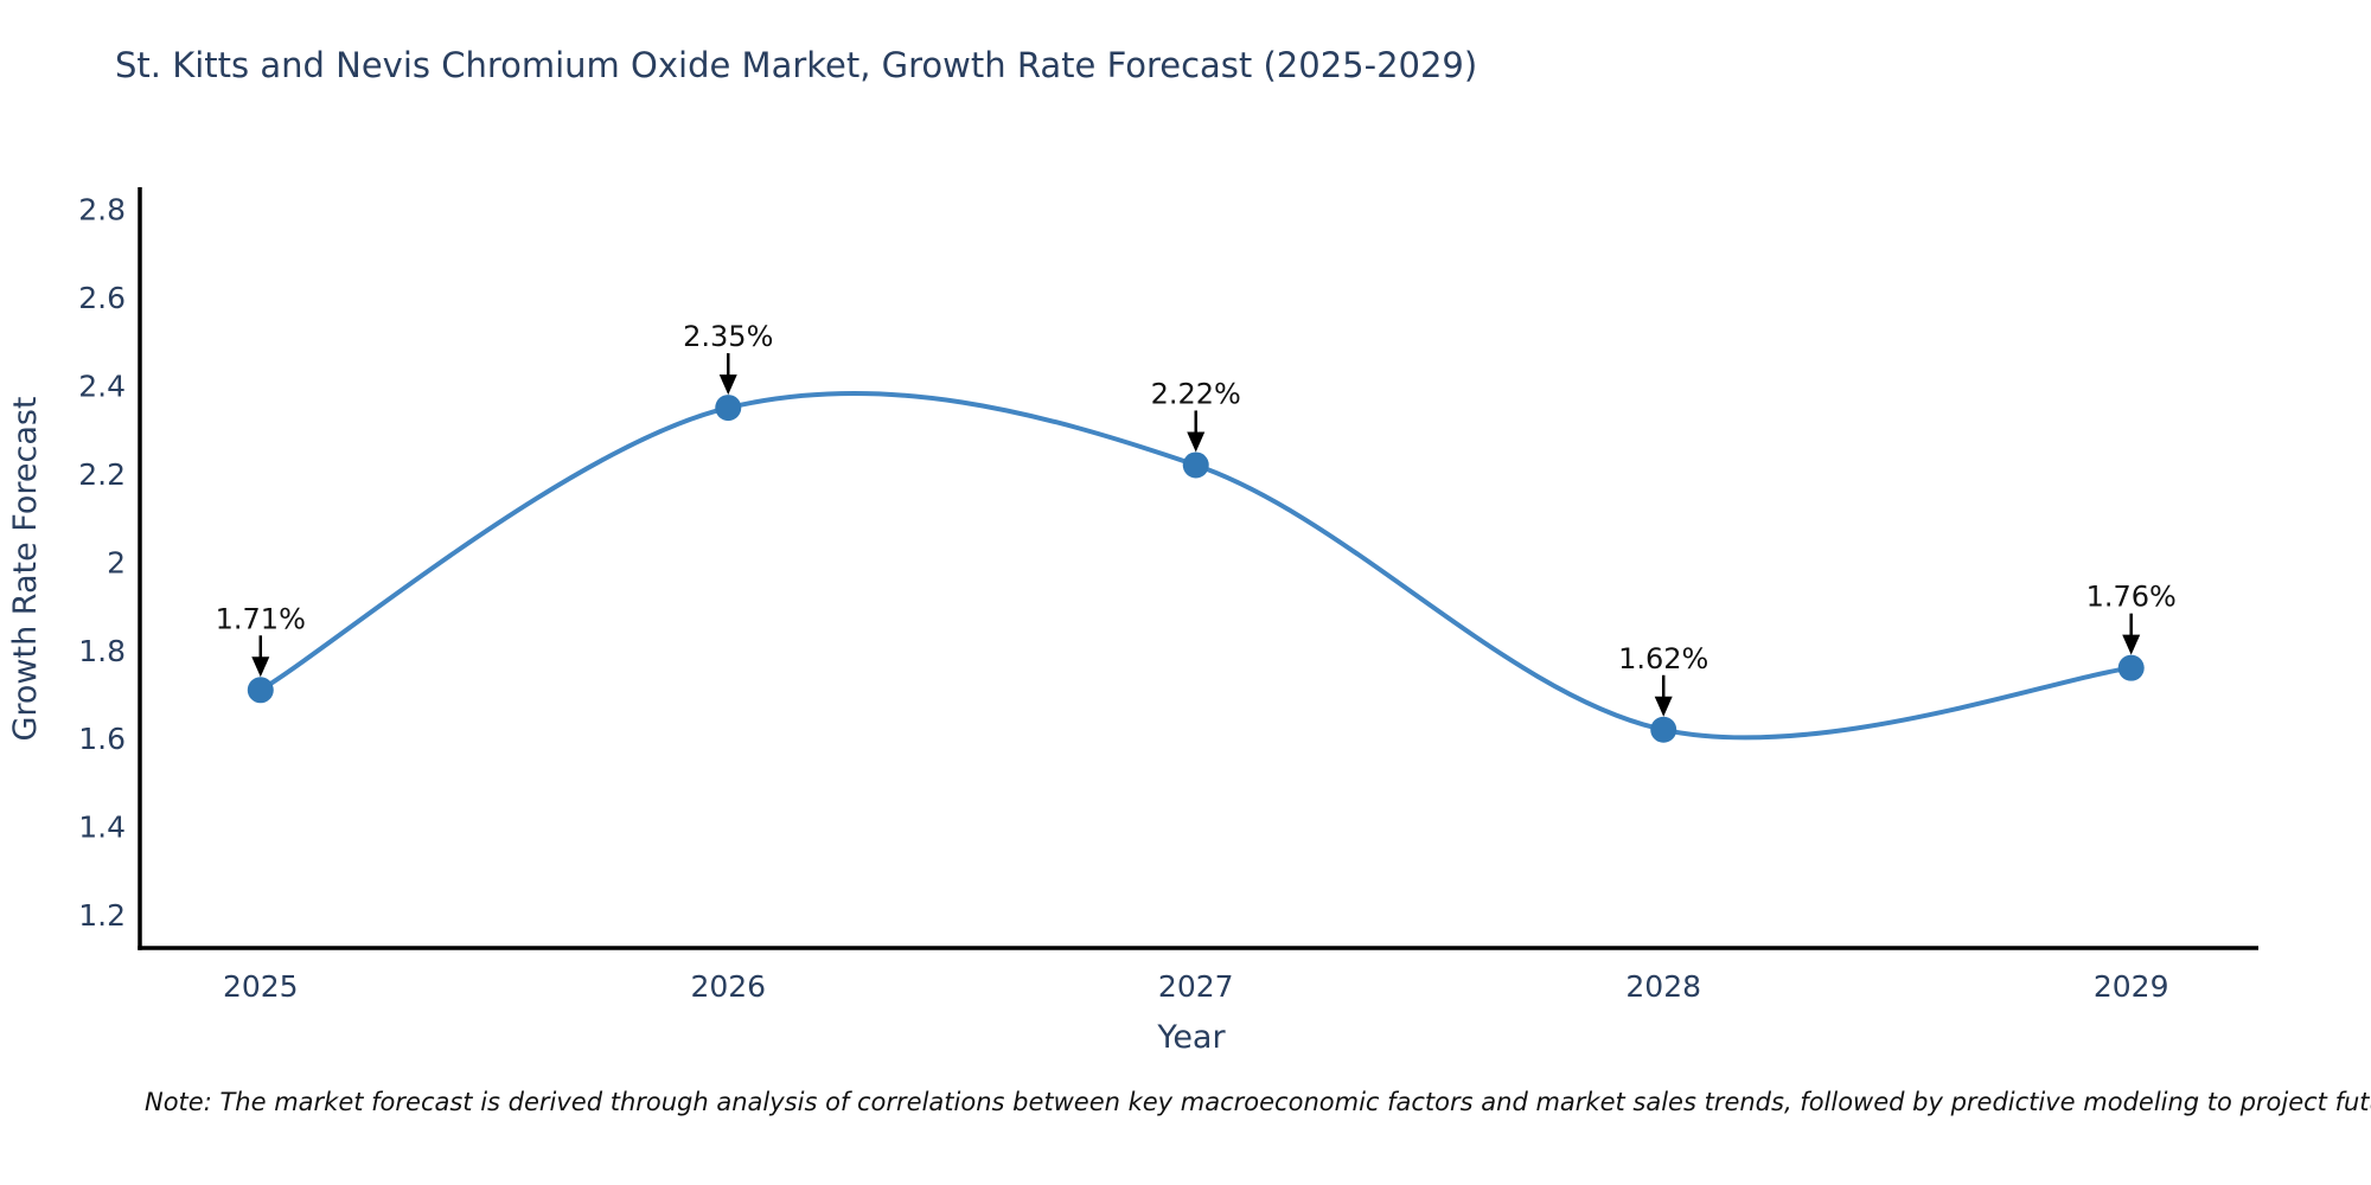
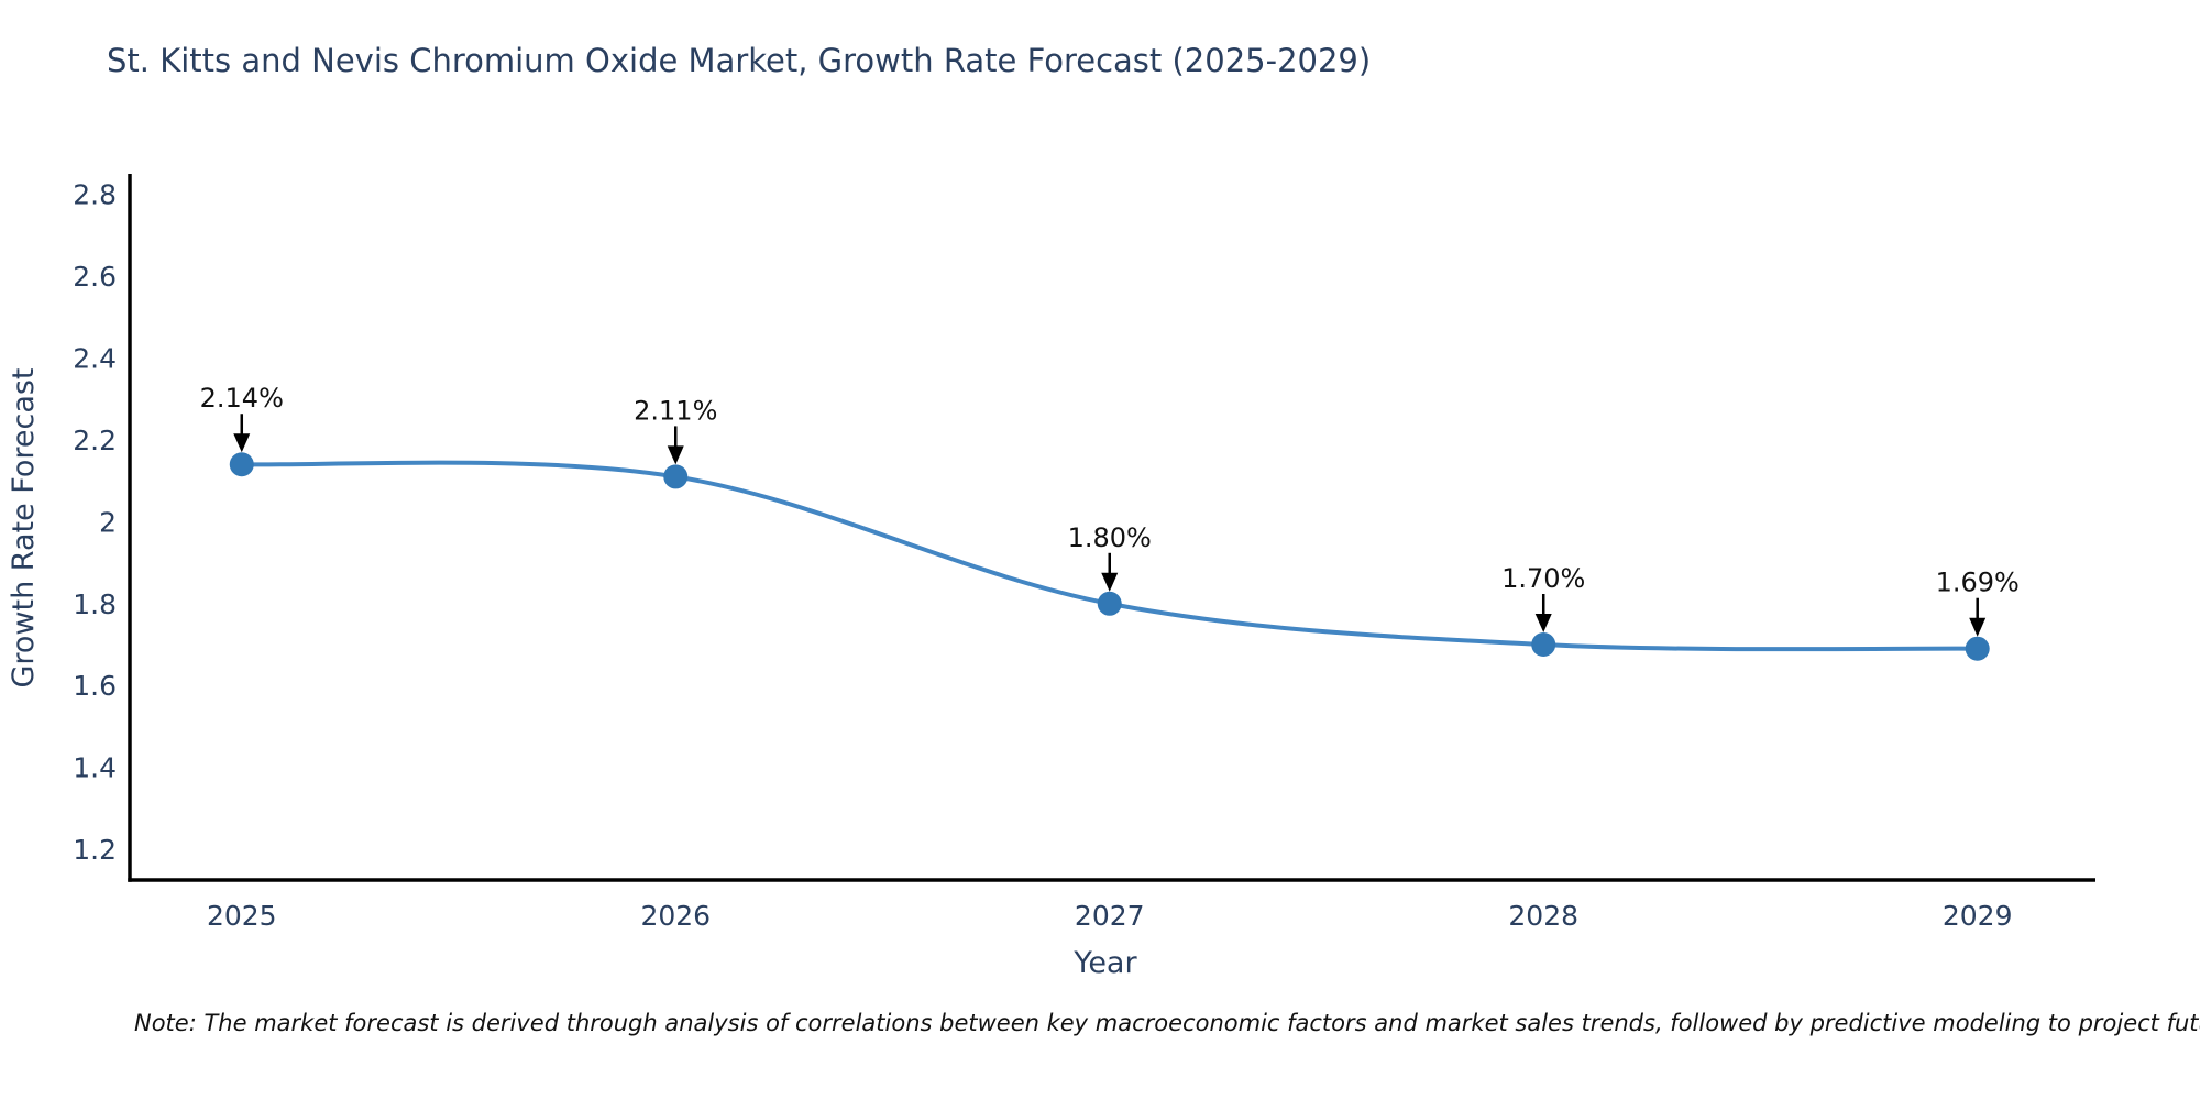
2025: 1.71% -> 2.14%
2026: 2.35% -> 2.11%
2027: 2.22% -> 1.80%
2028: 1.62% -> 1.70%
2029: 1.76% -> 1.69%
